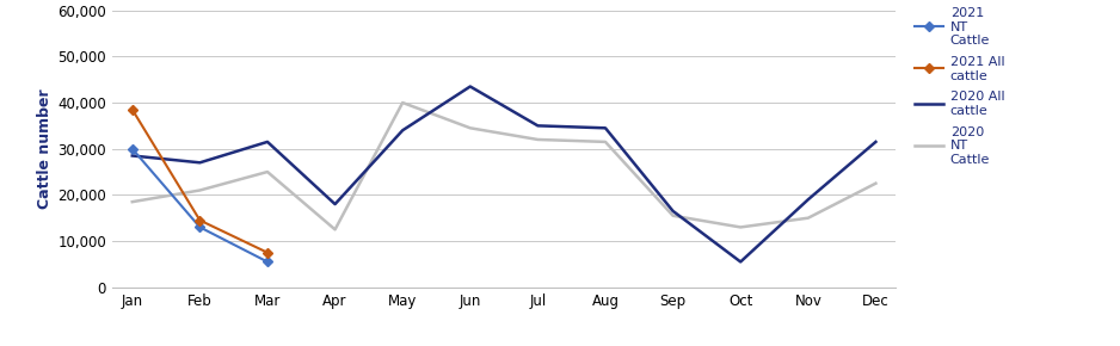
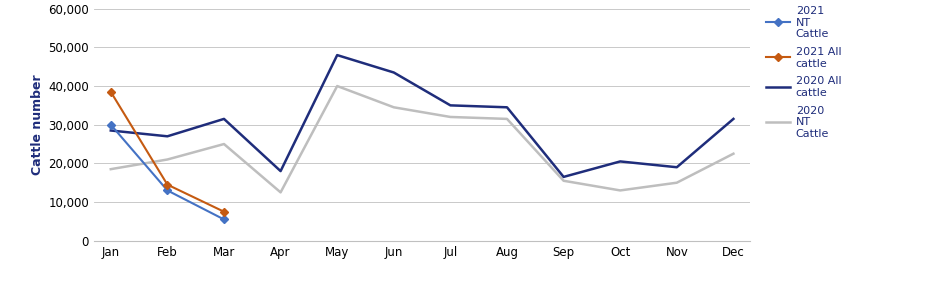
2020 All cattle/May: 34,000 -> 48,000
2020 All cattle/Oct: 5,500 -> 20,500
